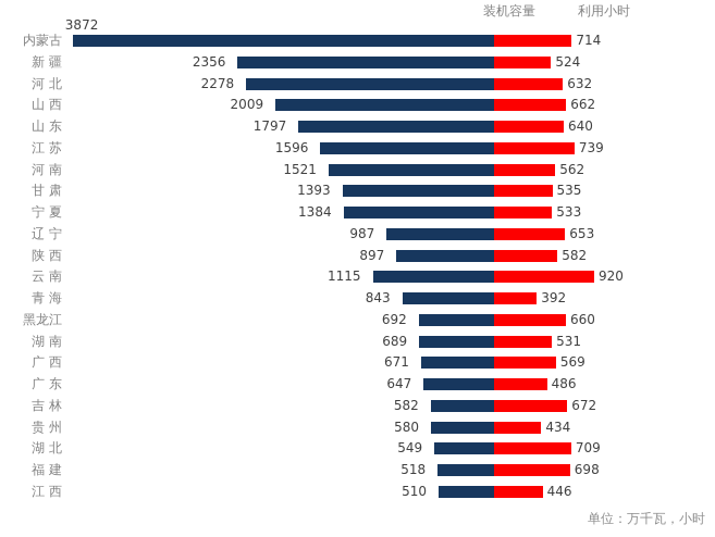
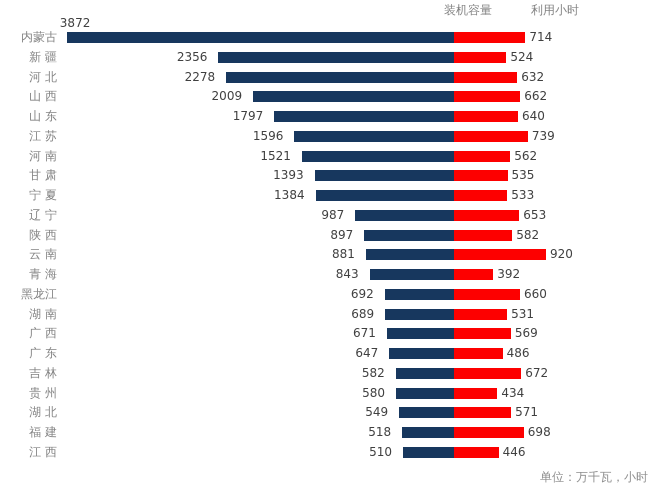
装机容量/云 南: 1115 -> 881
利用小时/湖 北: 709 -> 571
